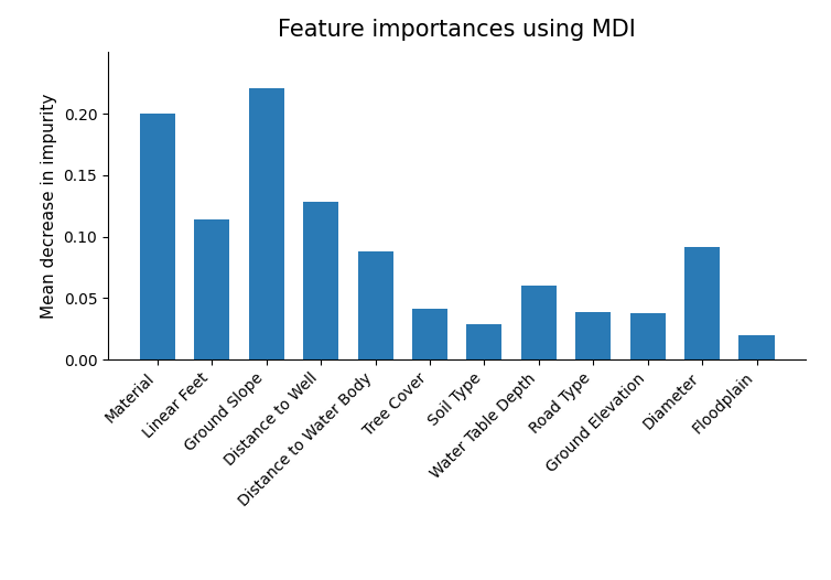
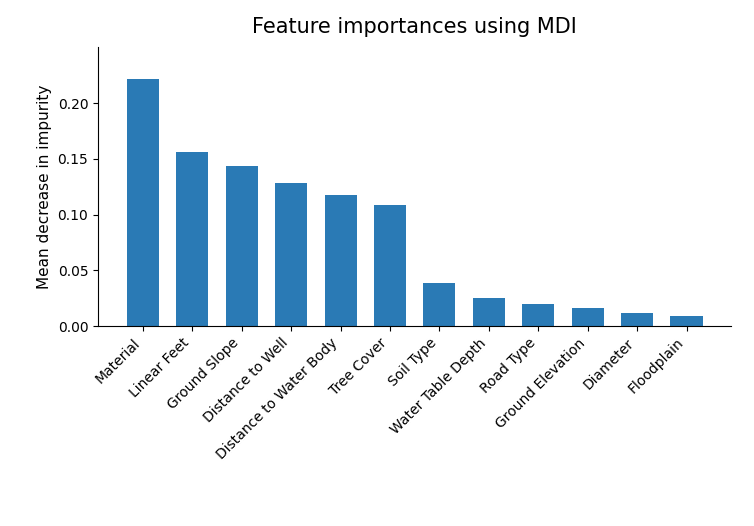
Material: 0.200 -> 0.222
Linear Feet: 0.114 -> 0.156
Ground Slope: 0.221 -> 0.144
Distance to Water Body: 0.088 -> 0.118
Tree Cover: 0.041 -> 0.109
Soil Type: 0.029 -> 0.039
Water Table Depth: 0.060 -> 0.025
Road Type: 0.039 -> 0.020
Ground Elevation: 0.038 -> 0.016
Diameter: 0.092 -> 0.012
Floodplain: 0.020 -> 0.009
